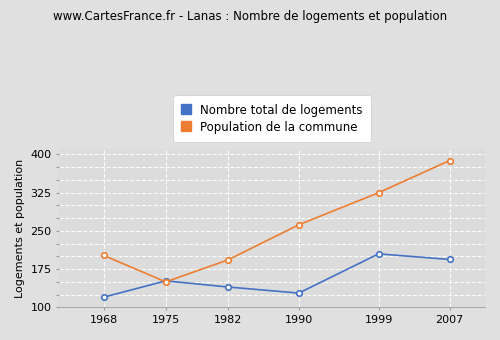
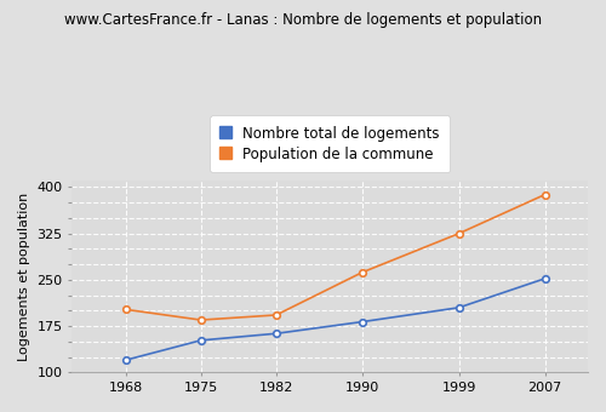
Population de la commune/1975: 150 -> 185
Nombre total de logements/1982: 140 -> 163
Nombre total de logements/1990: 128 -> 182
Nombre total de logements/2007: 194 -> 252
